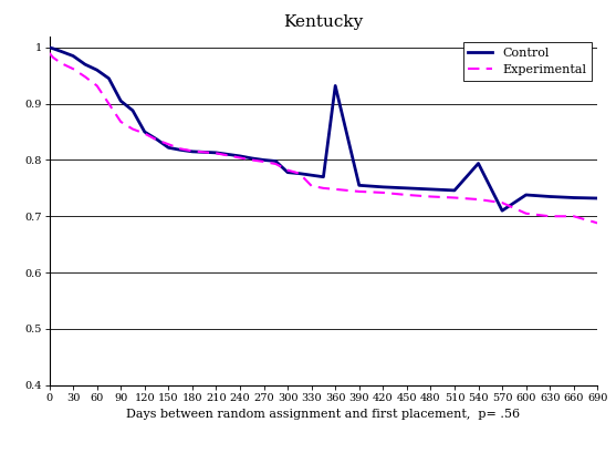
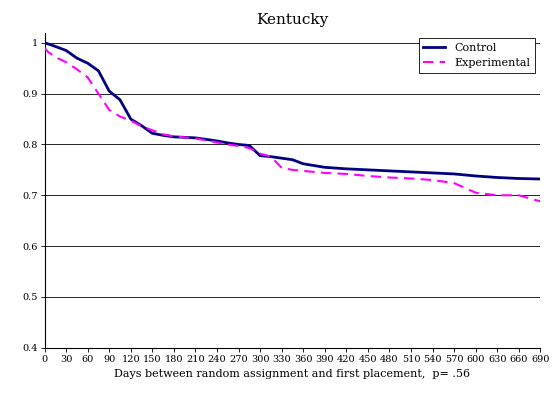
Control/360: 0.932 -> 0.762
Control/540: 0.794 -> 0.744
Control/570: 0.710 -> 0.742
